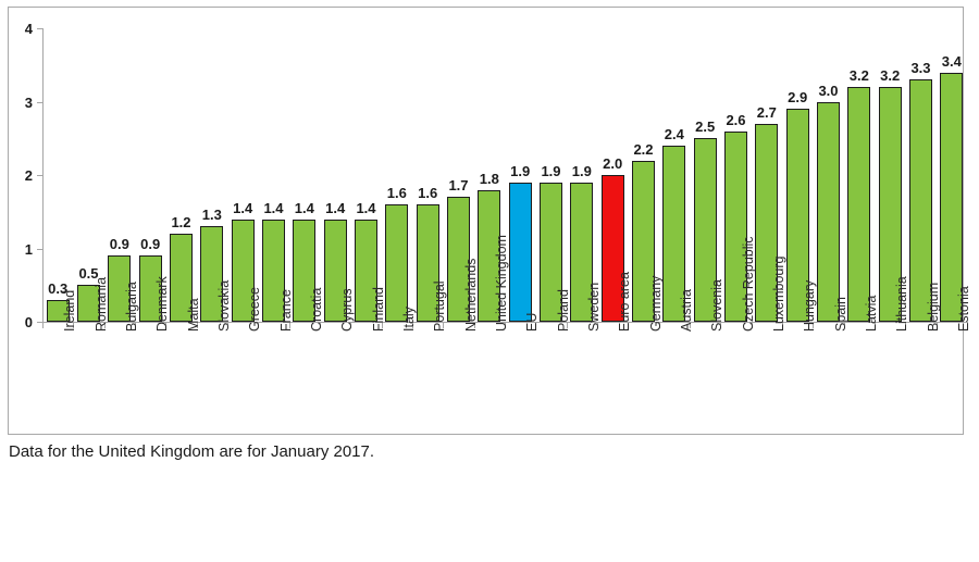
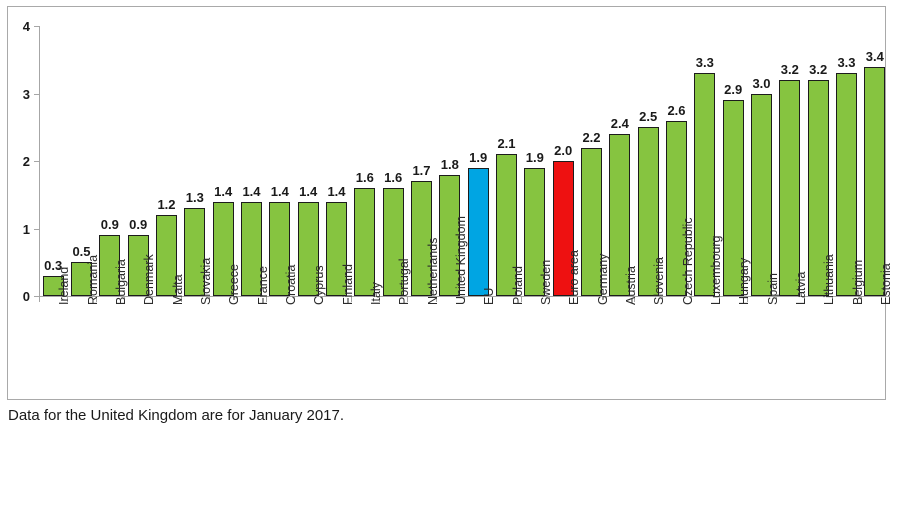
Poland: 1.9 -> 2.1
Luxembourg: 2.7 -> 3.3
